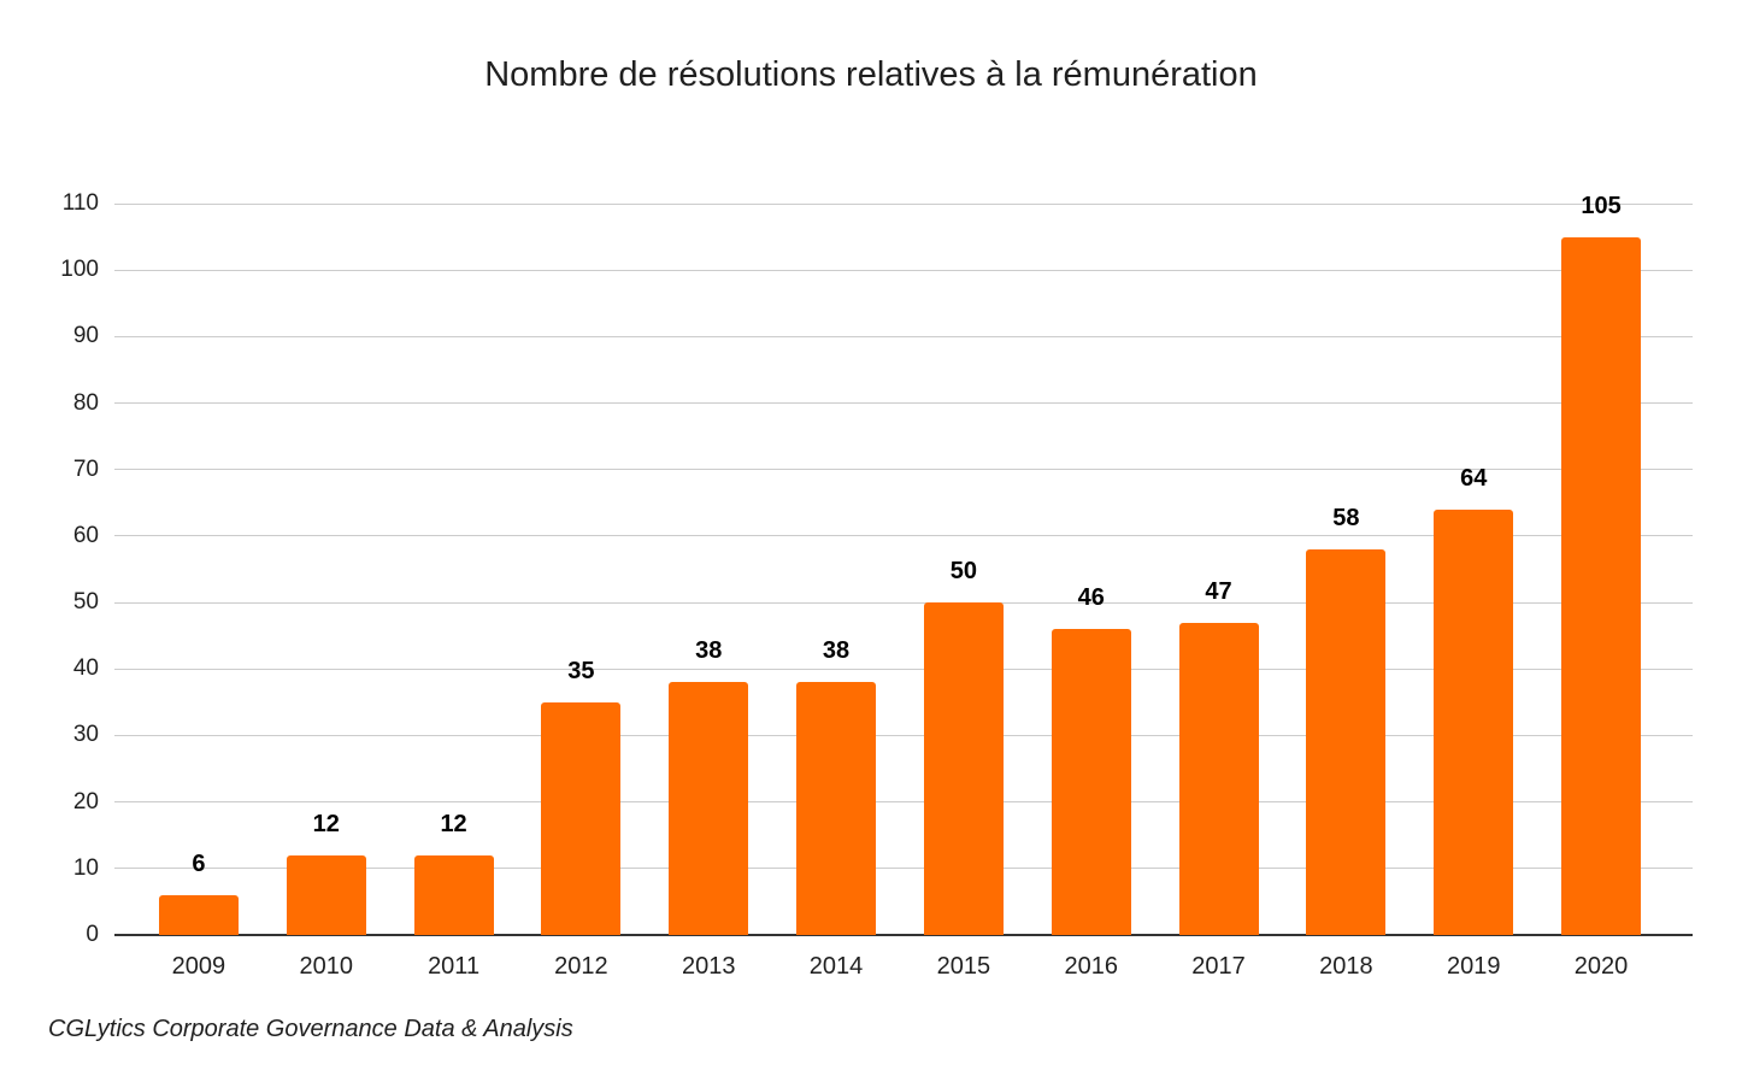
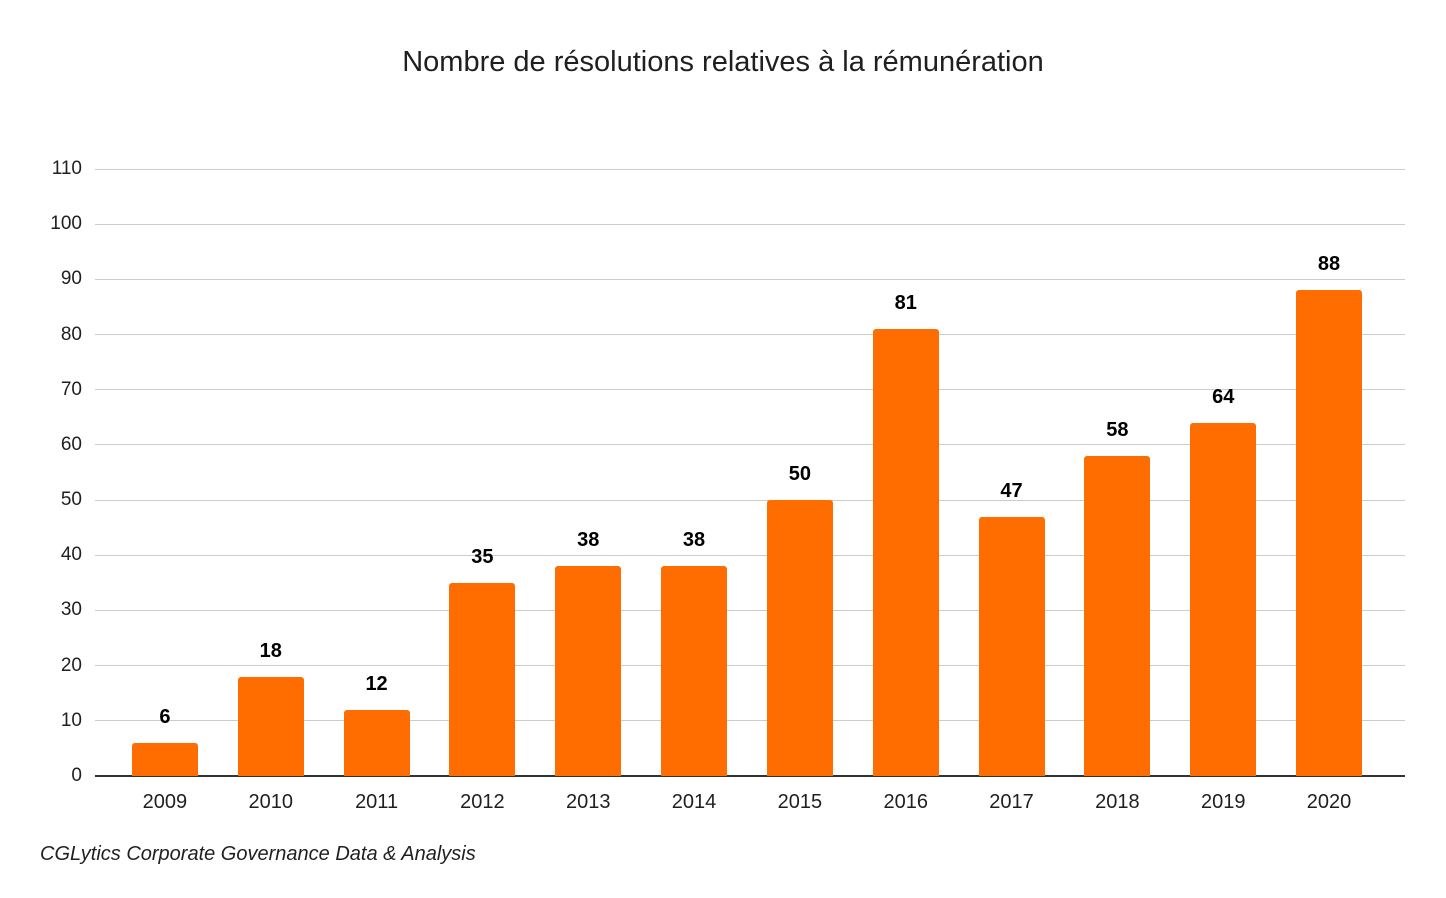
2010: 12 -> 18
2016: 46 -> 81
2020: 105 -> 88
